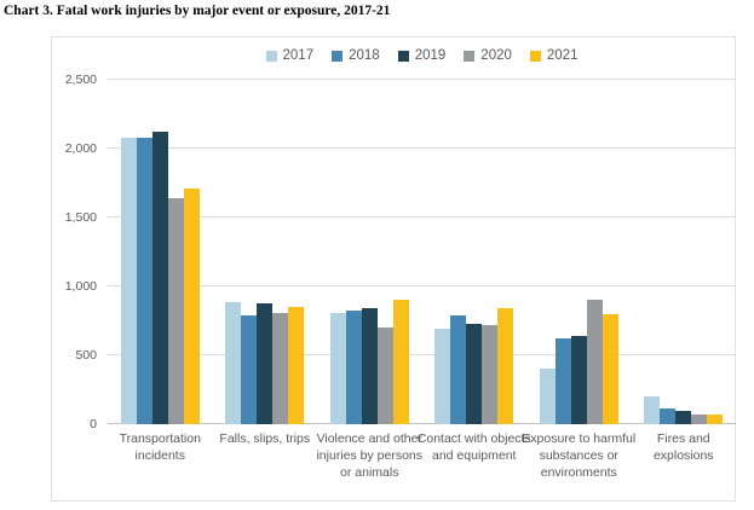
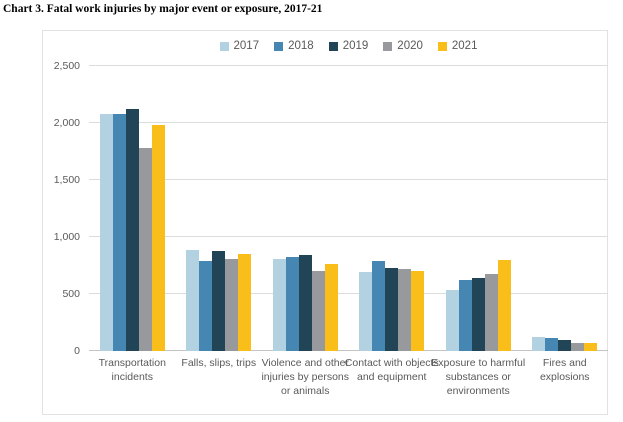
2020/Transportation incidents: 1640 -> 1780
2021/Transportation incidents: 1710 -> 1980
2021/Violence and other injuries by persons or animals: 900 -> 760
2021/Contact with objects and equipment: 840 -> 700
2017/Exposure to harmful substances or environments: 400 -> 530
2020/Exposure to harmful substances or environments: 900 -> 670
2017/Fires and explosions: 200 -> 120
